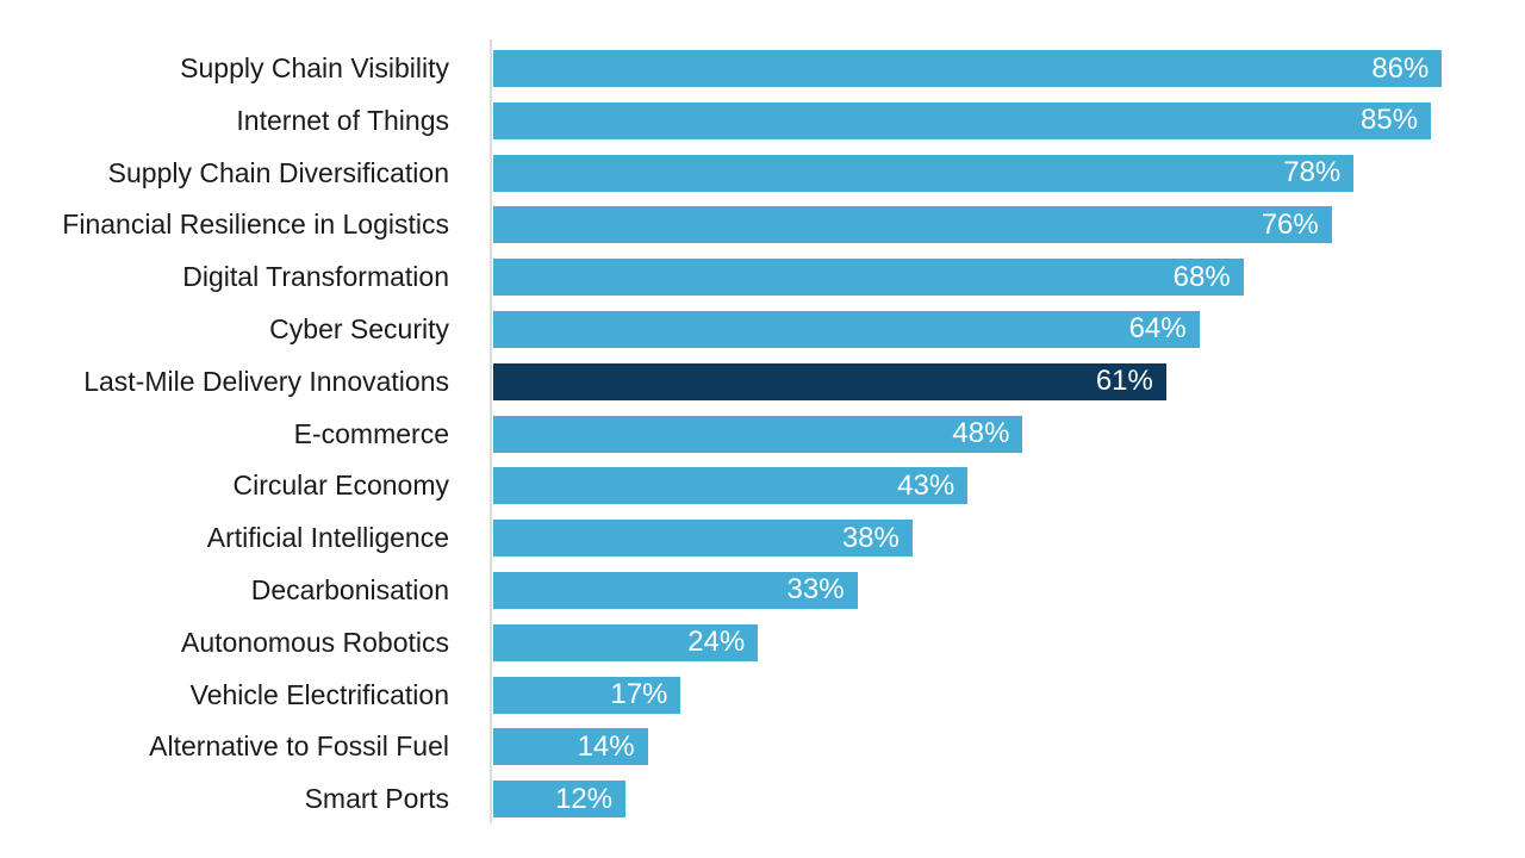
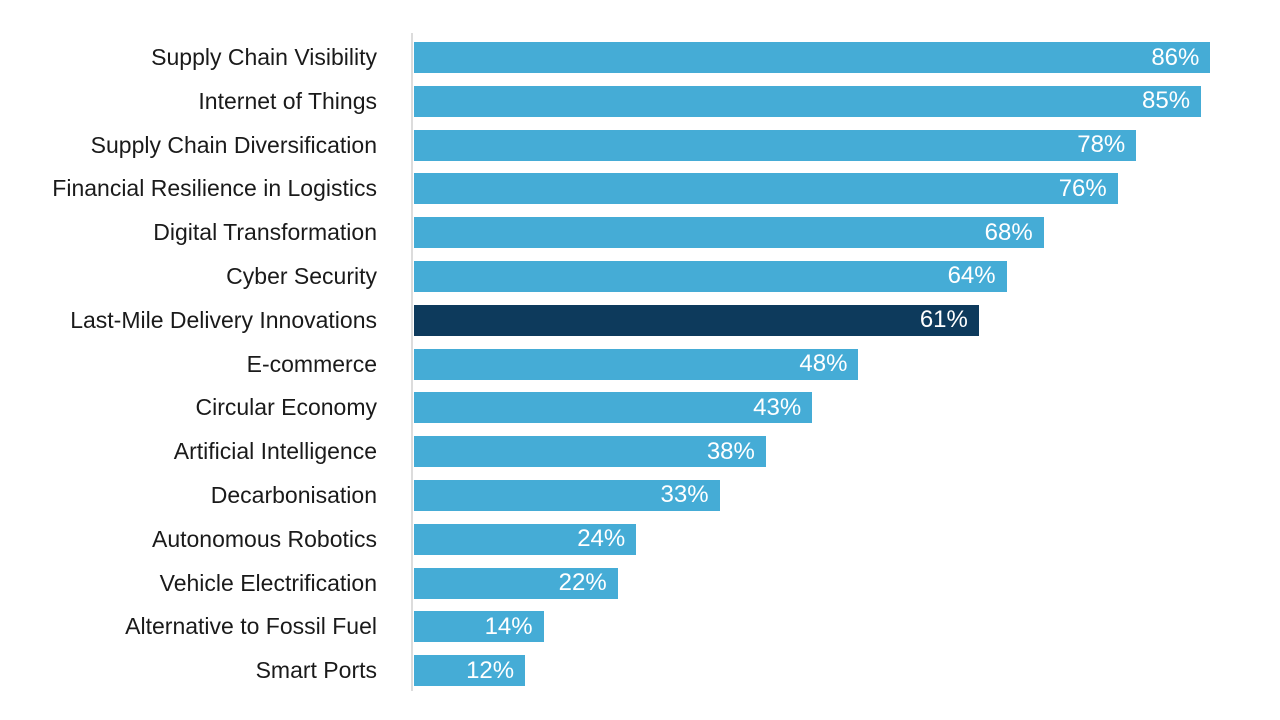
Vehicle Electrification: 17% -> 22%
